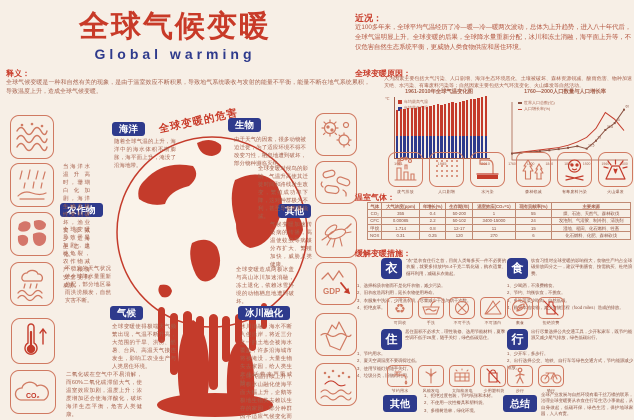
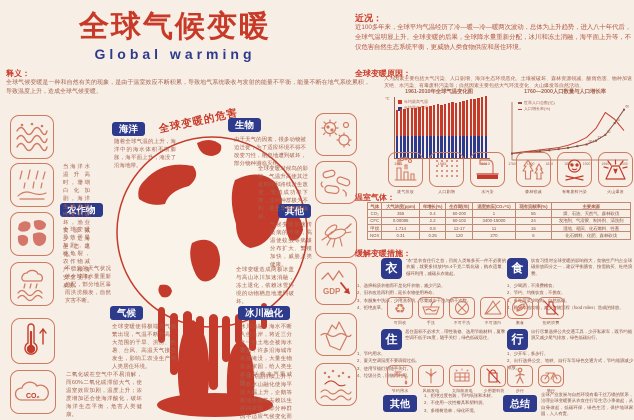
1760—2000人口数量与人口增长率/世界人口总数(亿)/1920: 13.5 -> 18.6
1760—2000人口数量与人口增长率/世界人口总数(亿)/1960: 35.8 -> 30
